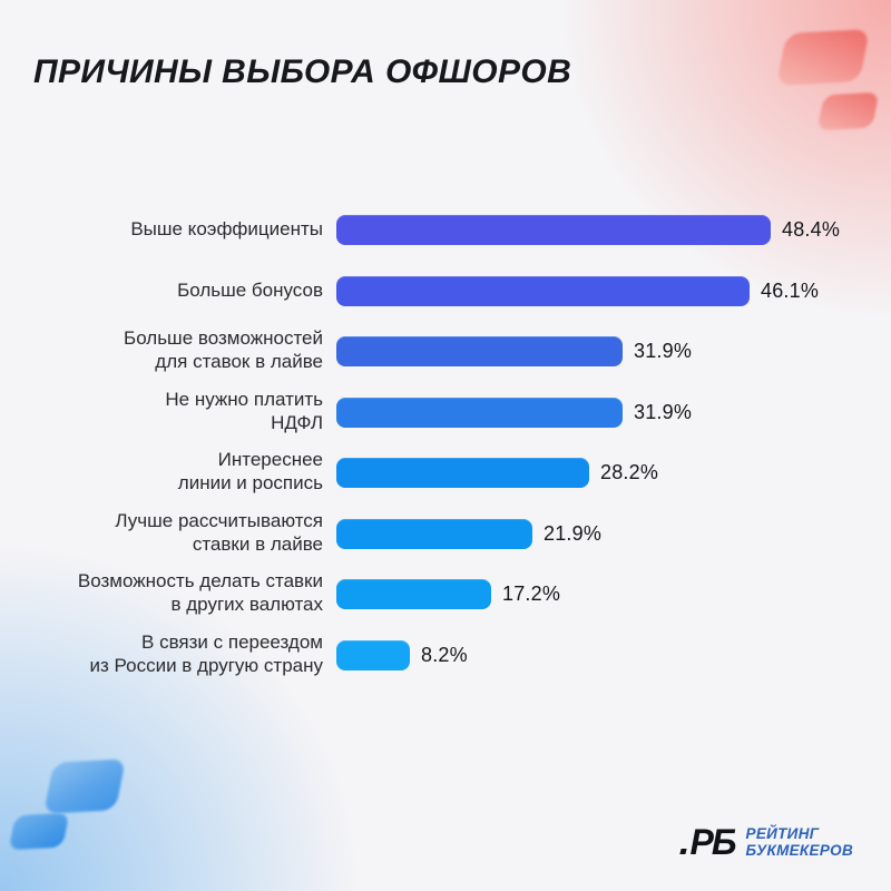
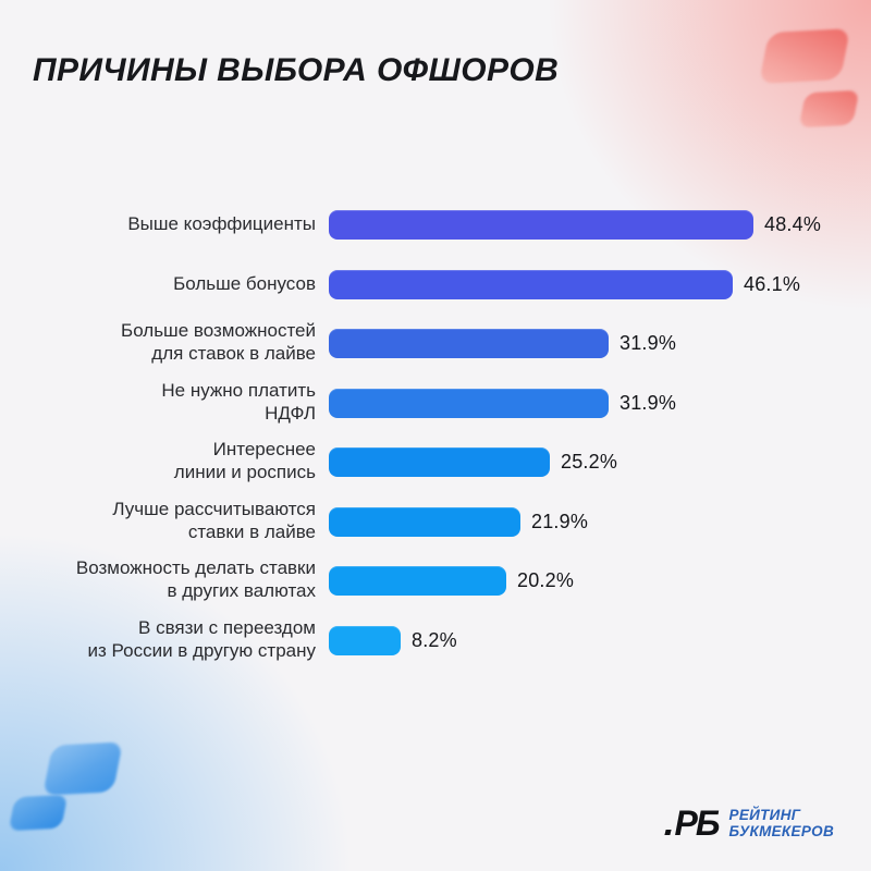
Интереснее линии и роспись: 28.2% -> 25.2%
Возможность делать ставки в других валютах: 17.2% -> 20.2%
